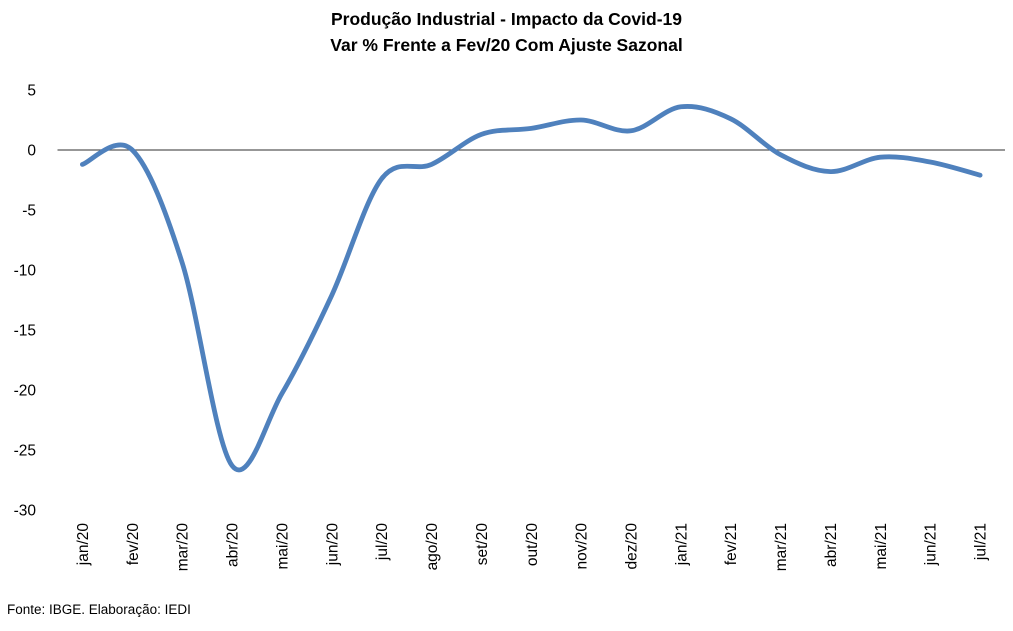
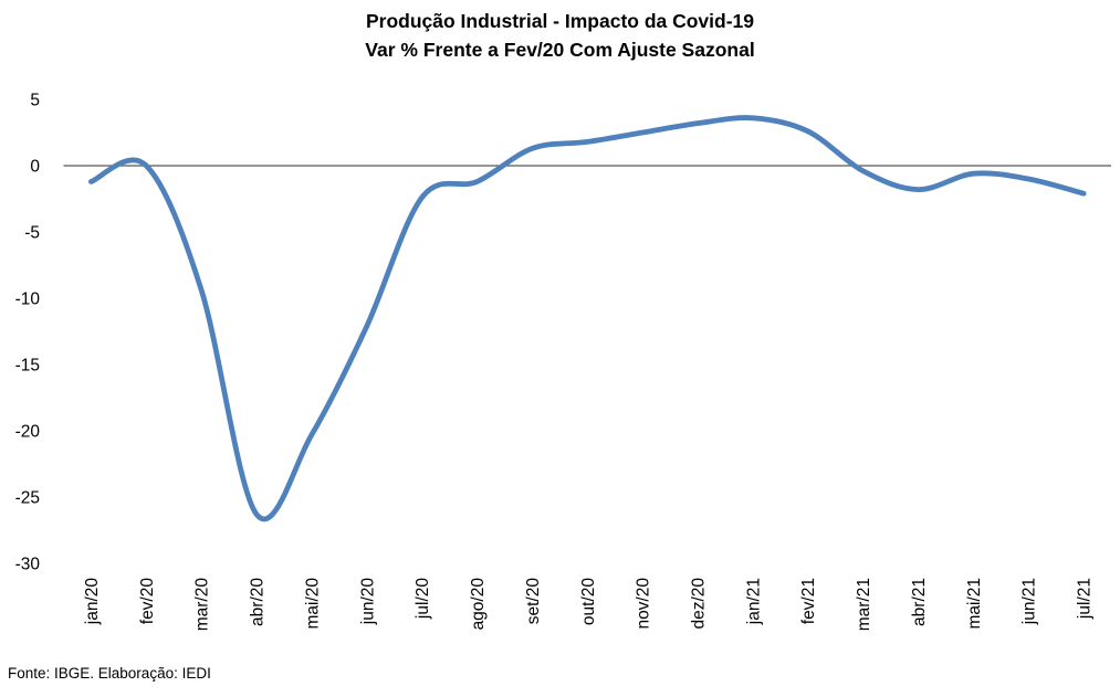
dez/20: 1.6 -> 3.2
